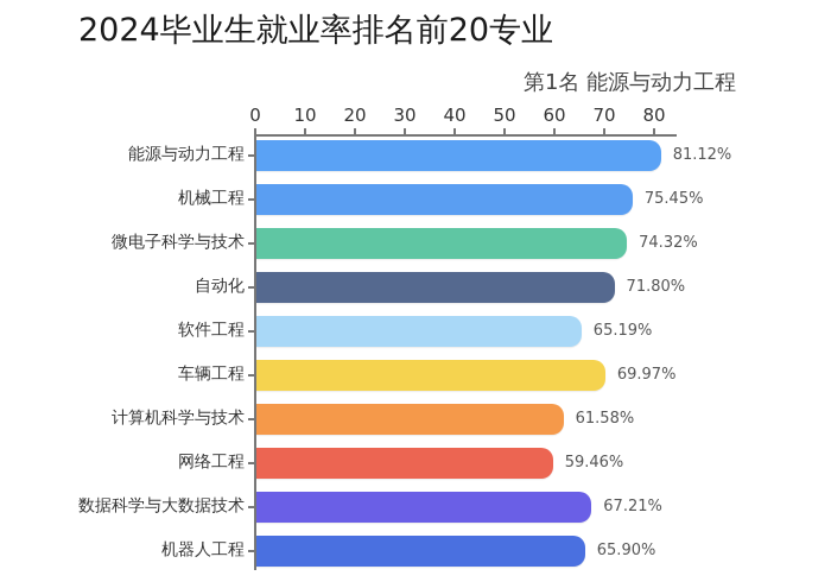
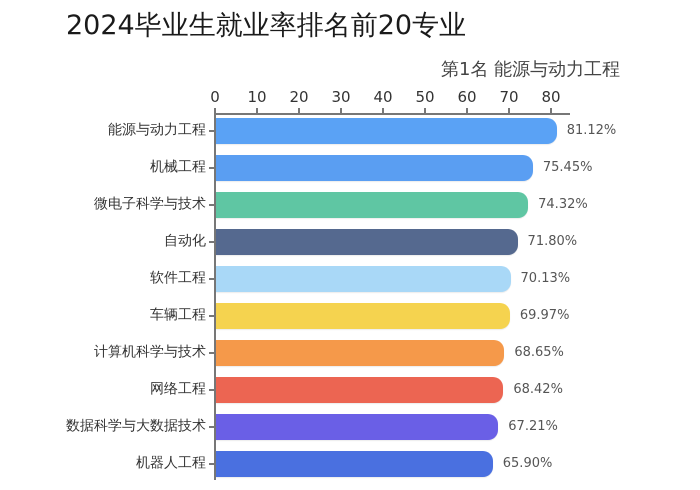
软件工程: 65.19% -> 70.13%
计算机科学与技术: 61.58% -> 68.65%
网络工程: 59.46% -> 68.42%
